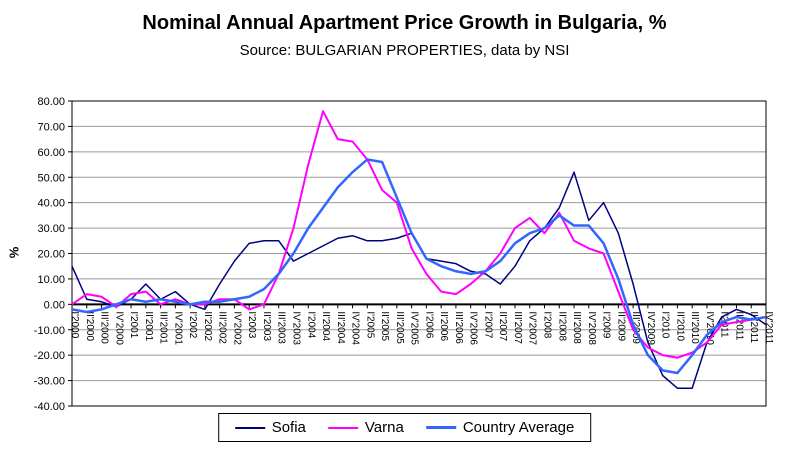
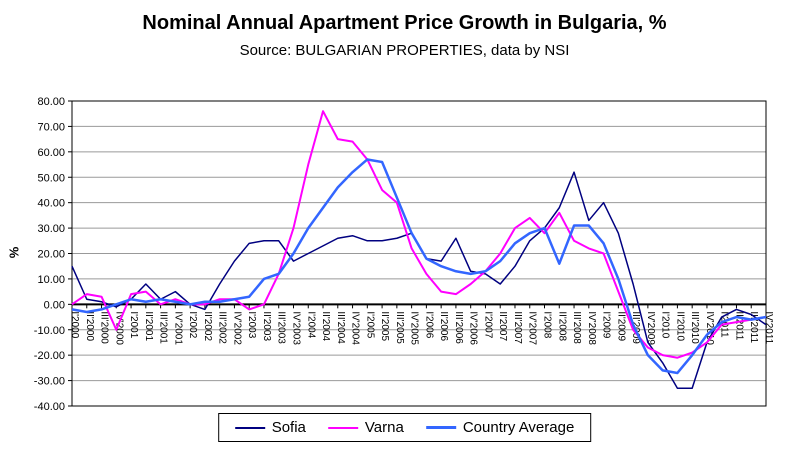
Varna/IV'2000: -1 -> -10
Country Average/II'2003: 6 -> 10
Sofia/III'2006: 16 -> 26
Country Average/II'2008: 35 -> 16
Sofia/I'2010: -28 -> -23
